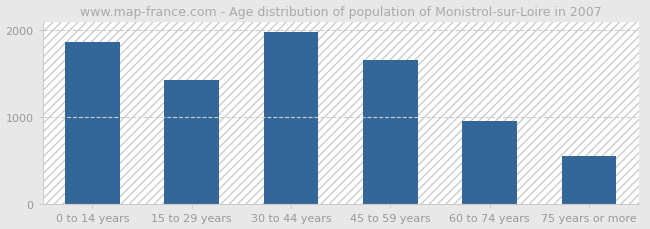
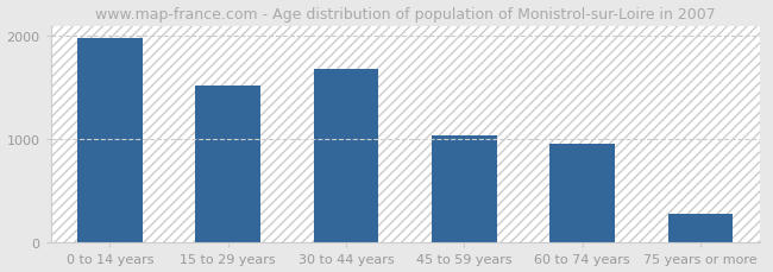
0 to 14 years: 1870 -> 1980
15 to 29 years: 1430 -> 1520
30 to 44 years: 1980 -> 1680
45 to 59 years: 1660 -> 1040
75 years or more: 560 -> 280
